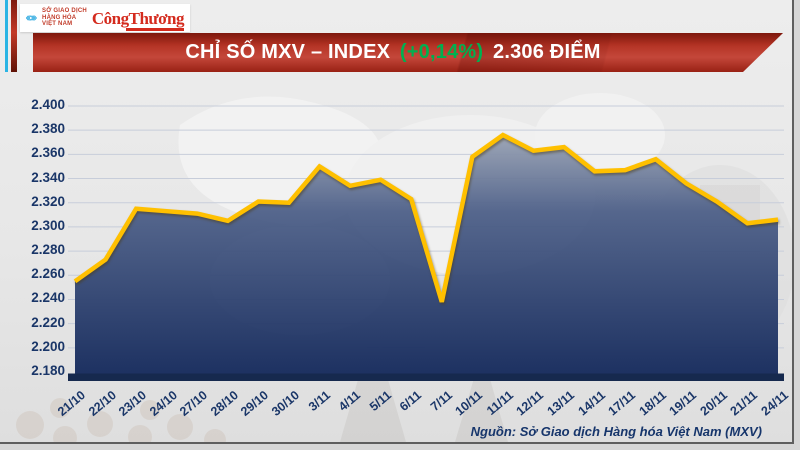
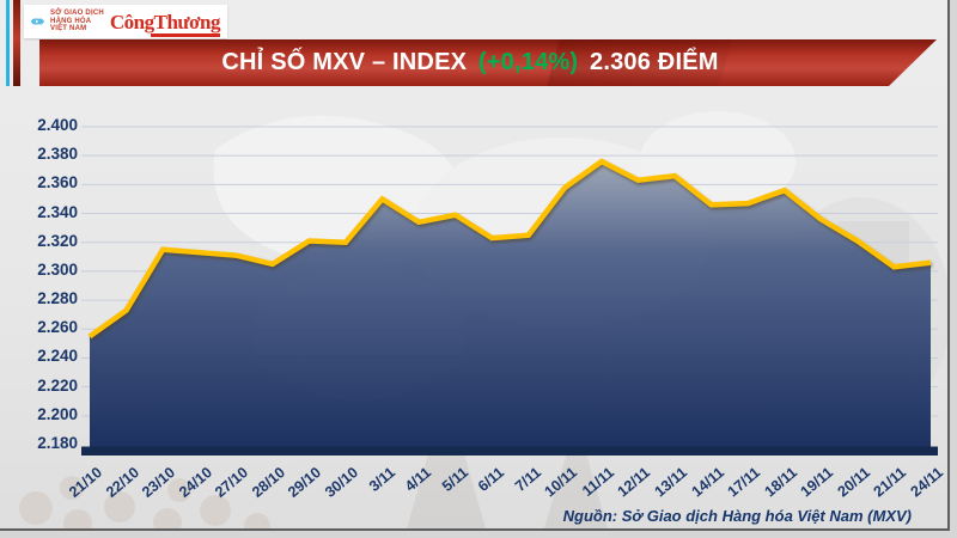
7/11: 2238 -> 2325
